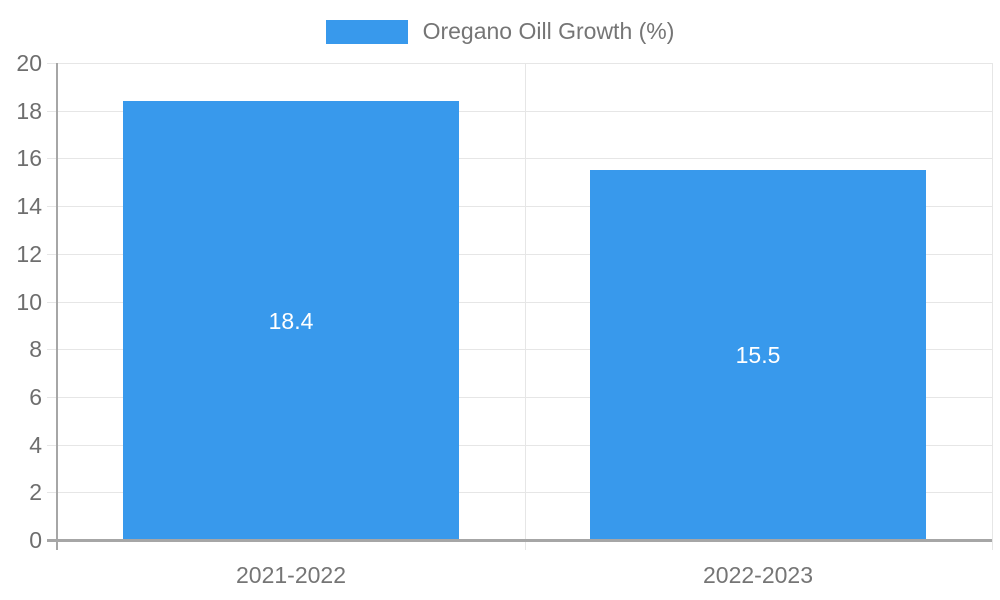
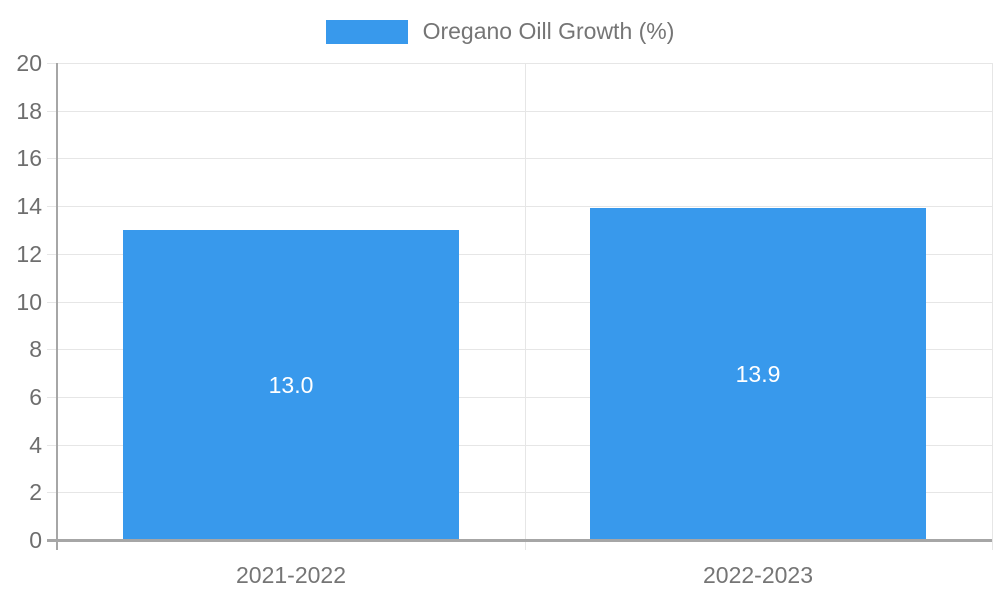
2021-2022: 18.4 -> 13.0
2022-2023: 15.5 -> 13.9
